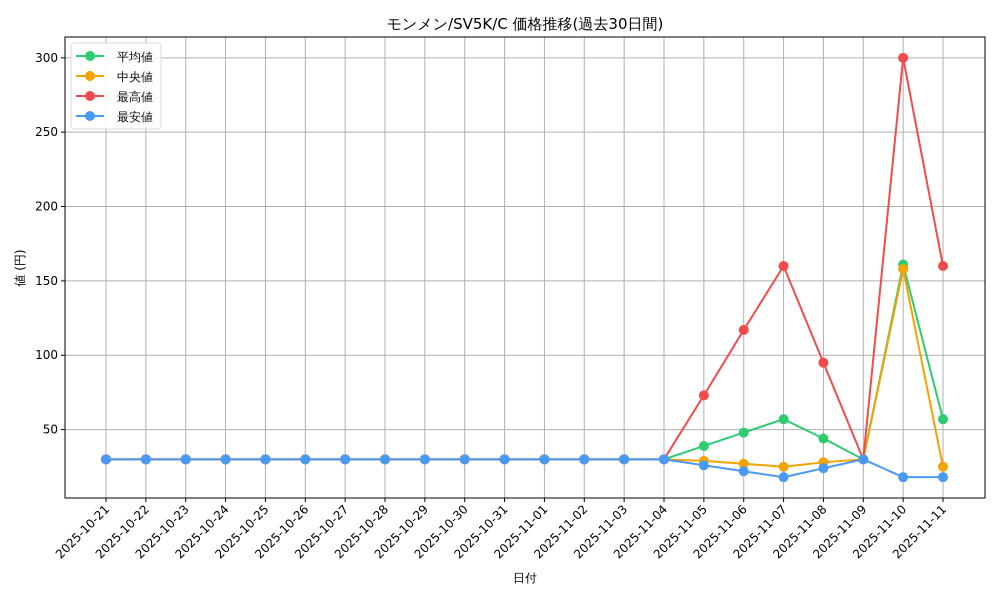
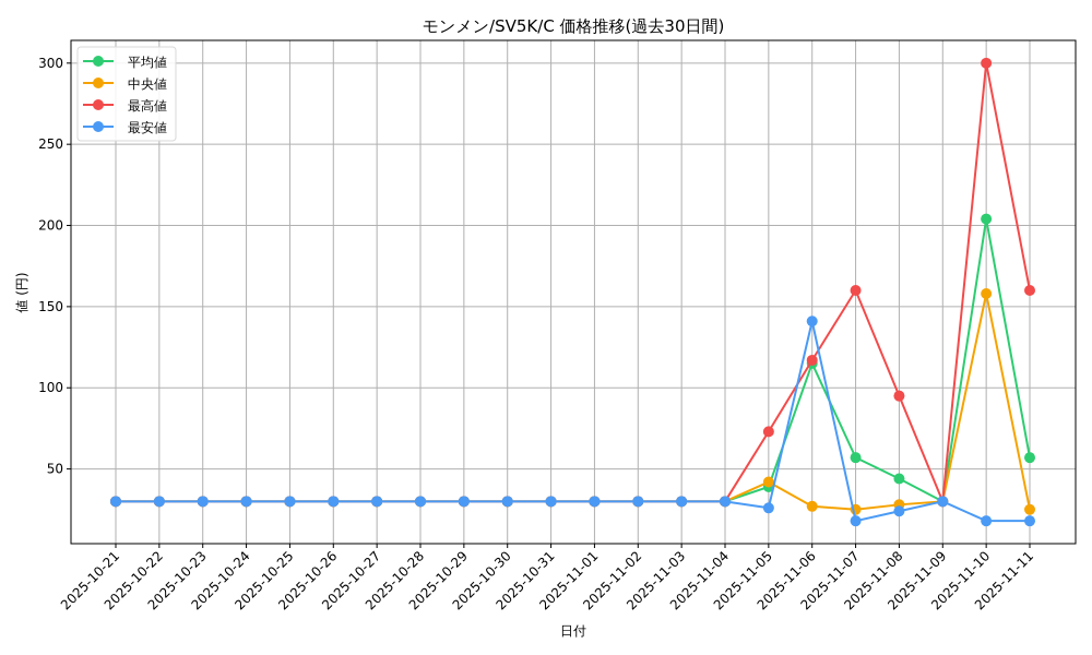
中央値/2025-11-05: 29 -> 42
平均値/2025-11-06: 48 -> 115
最安値/2025-11-06: 22 -> 141
平均値/2025-11-10: 161 -> 204
